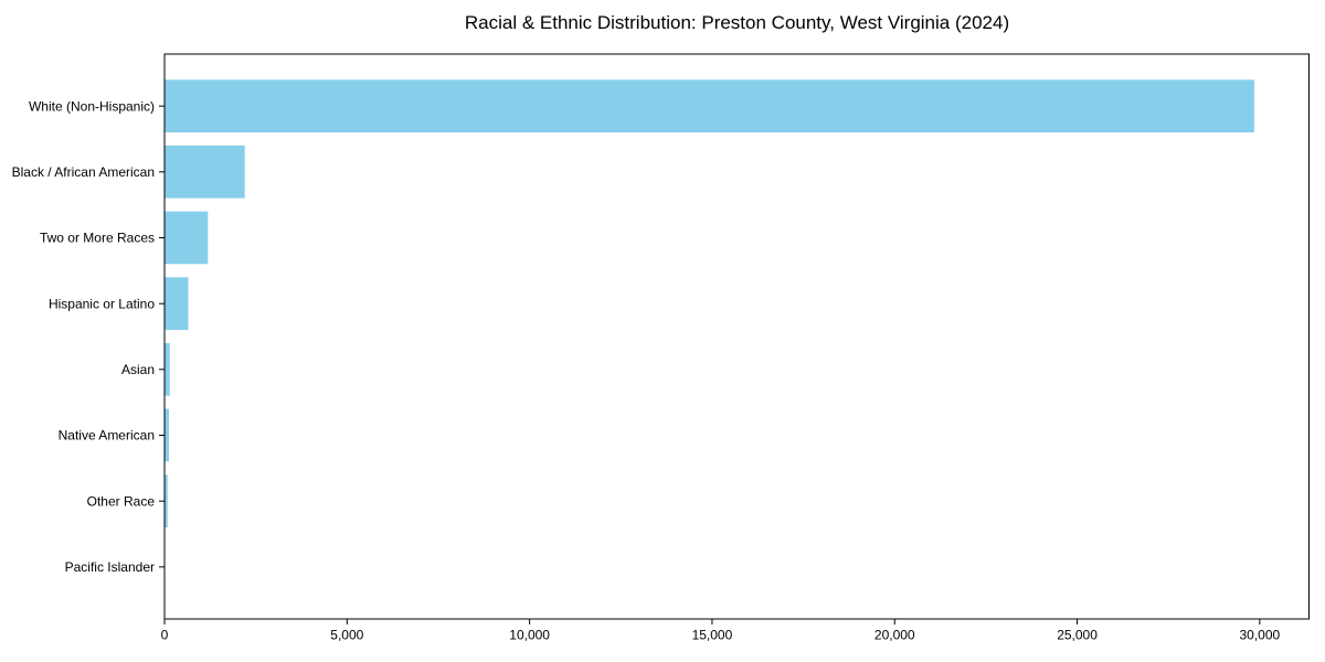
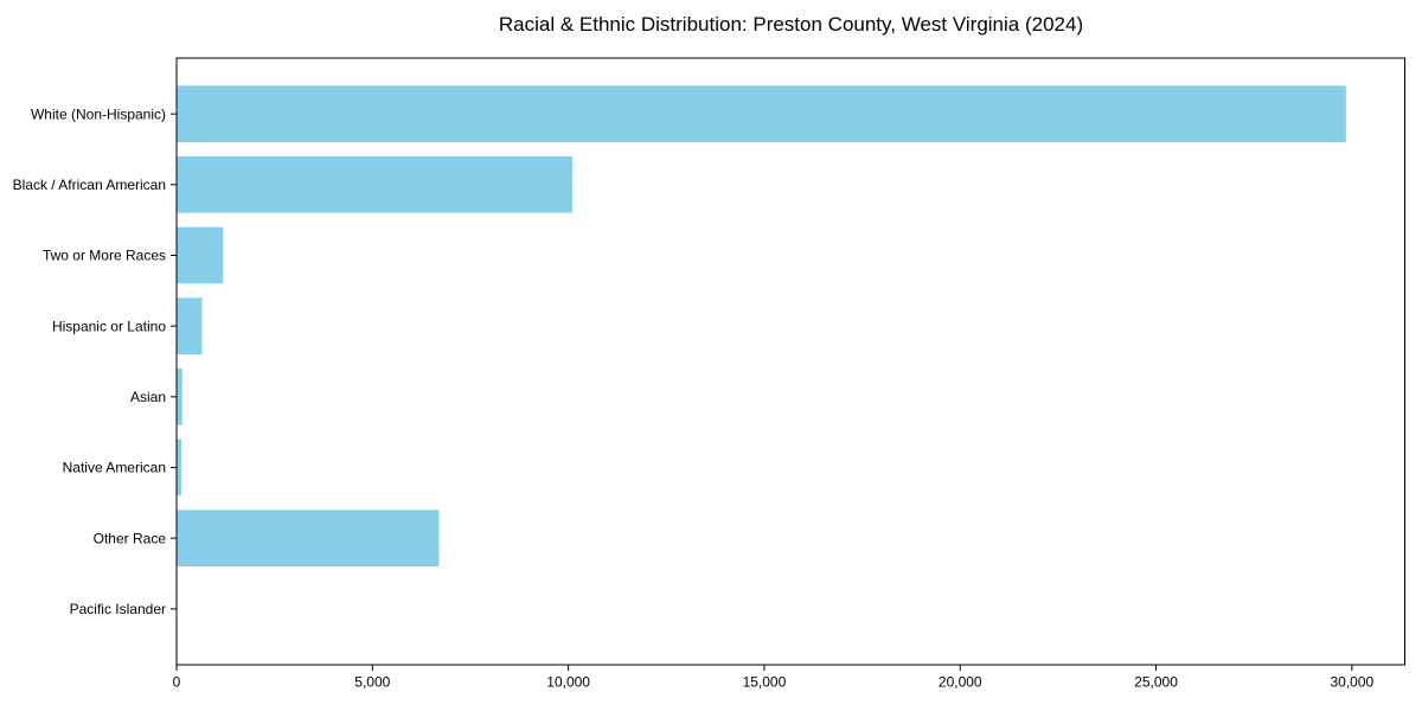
Black / African American: 2200 -> 10100
Other Race: 100 -> 6700
